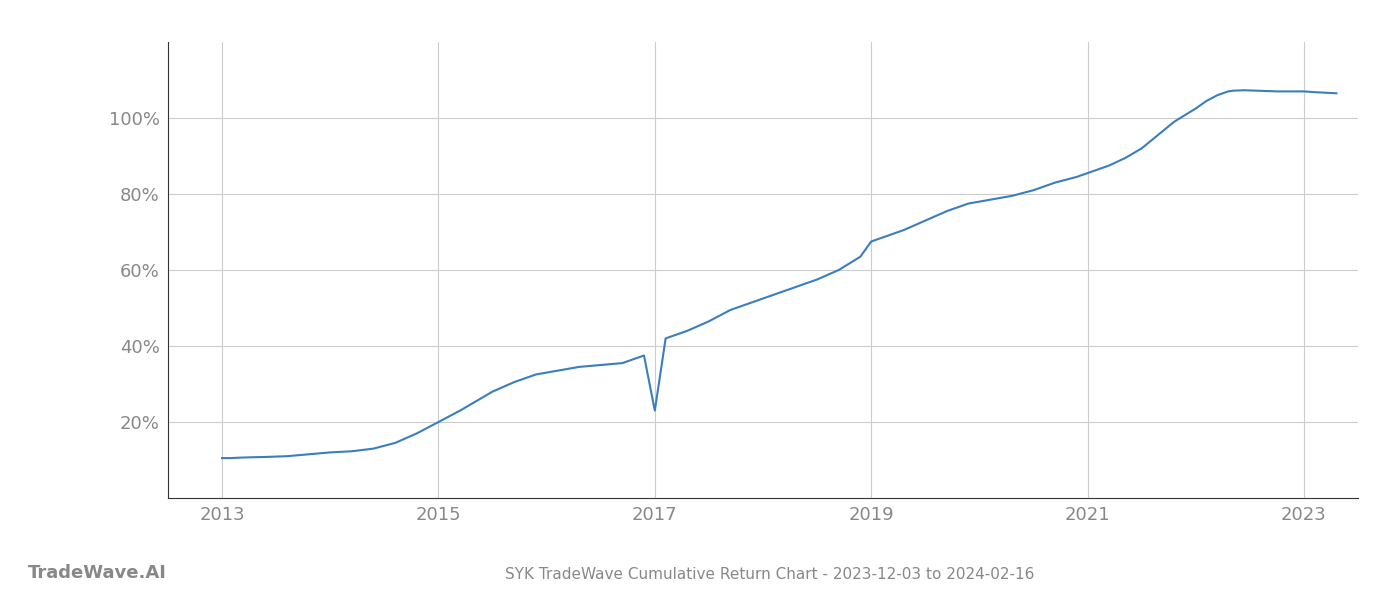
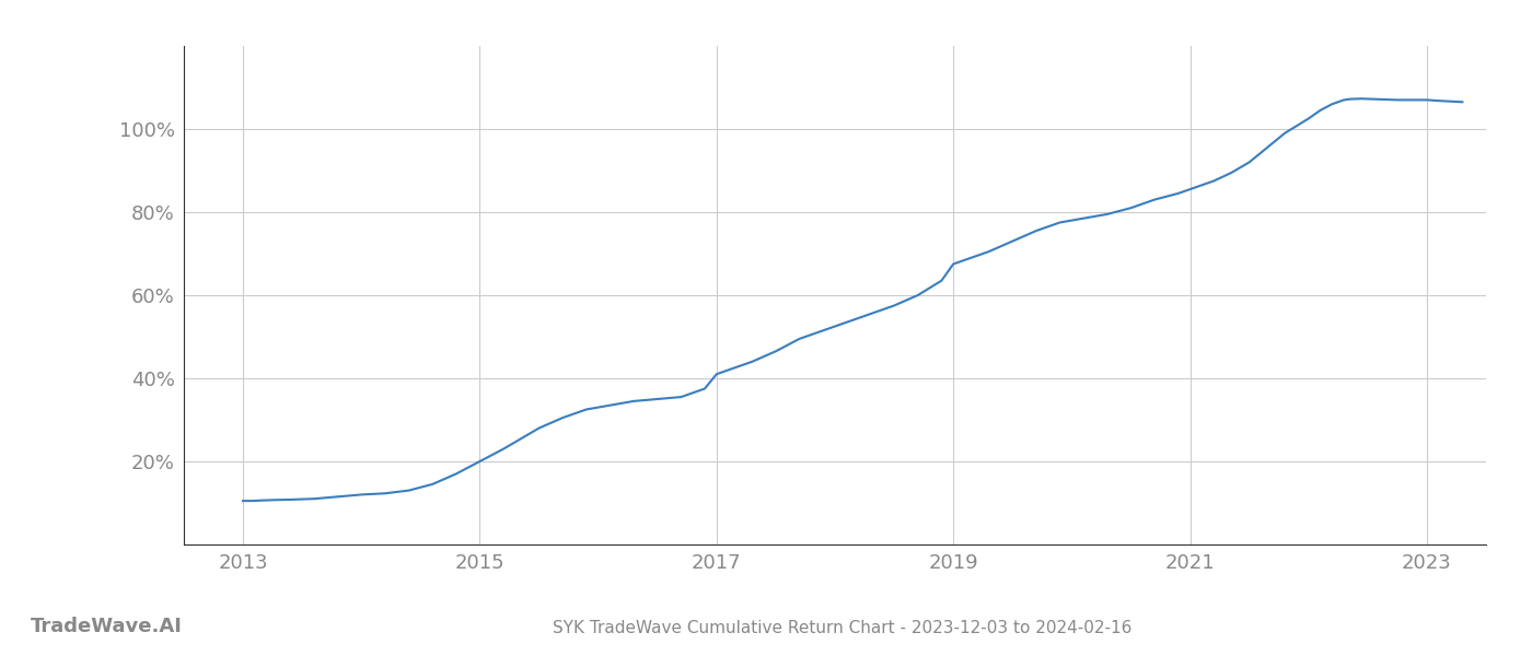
2017: 23.0% -> 41.0%
